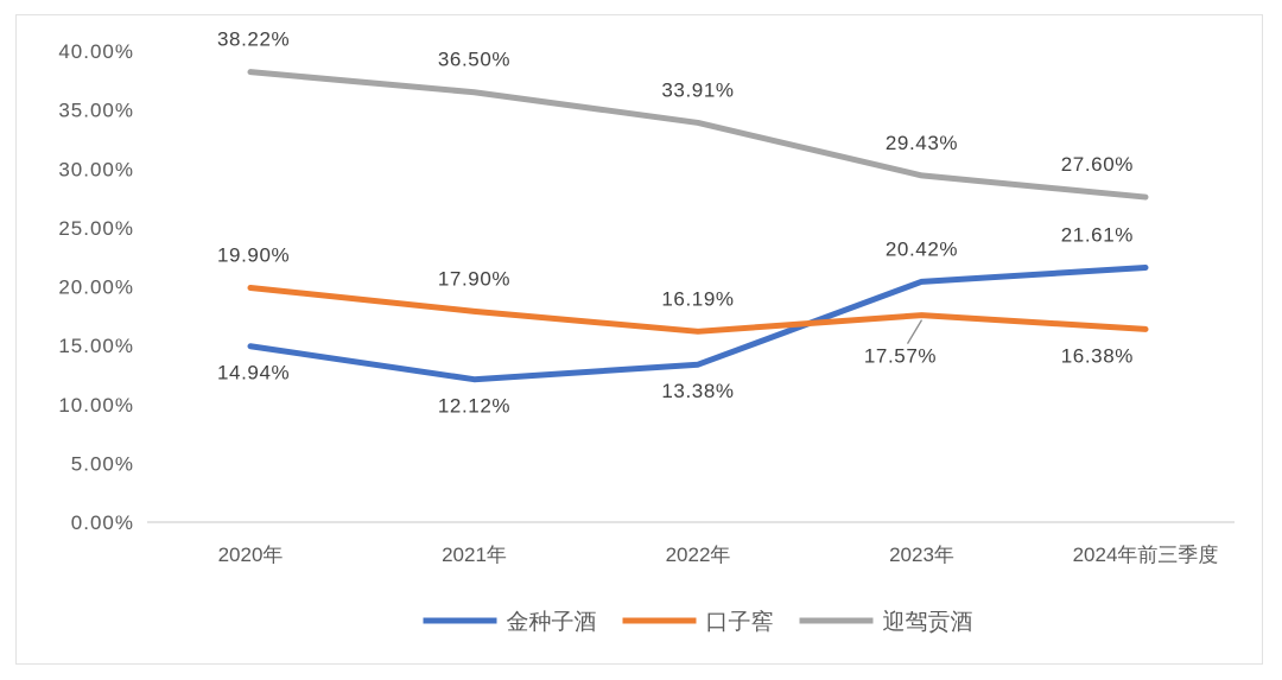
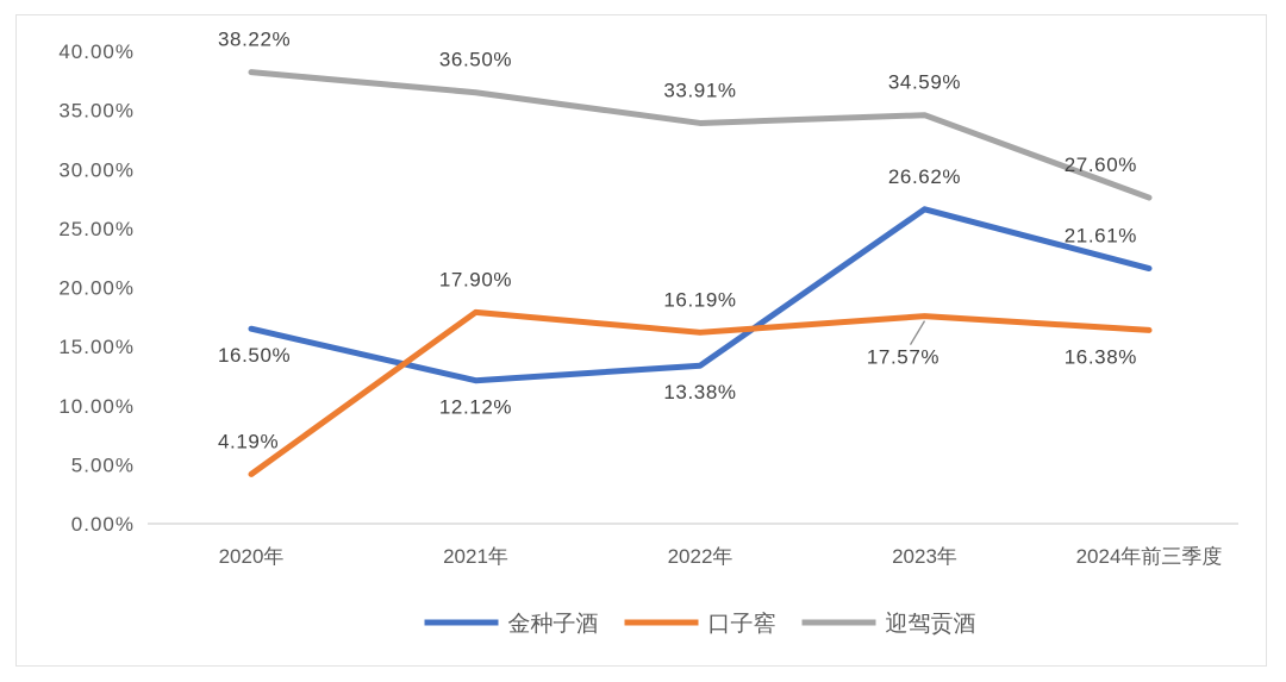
金种子酒/2020年: 14.94% -> 16.50%
口子窖/2020年: 19.90% -> 4.19%
金种子酒/2023年: 20.42% -> 26.62%
迎驾贡酒/2023年: 29.43% -> 34.59%
